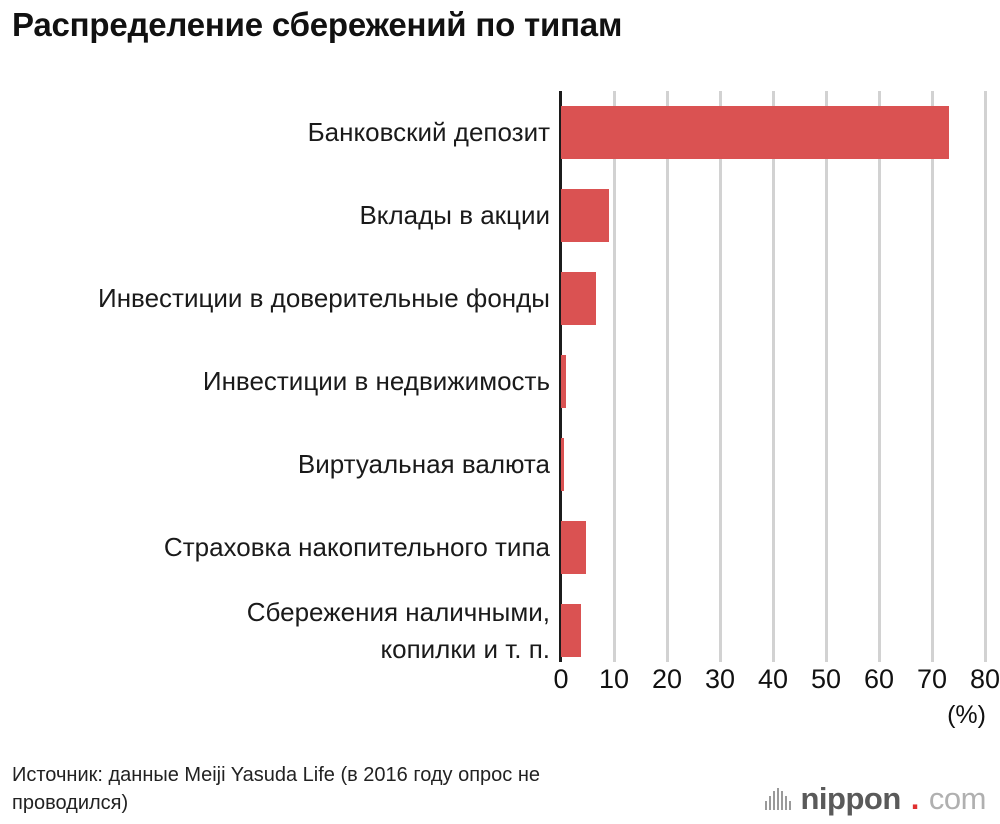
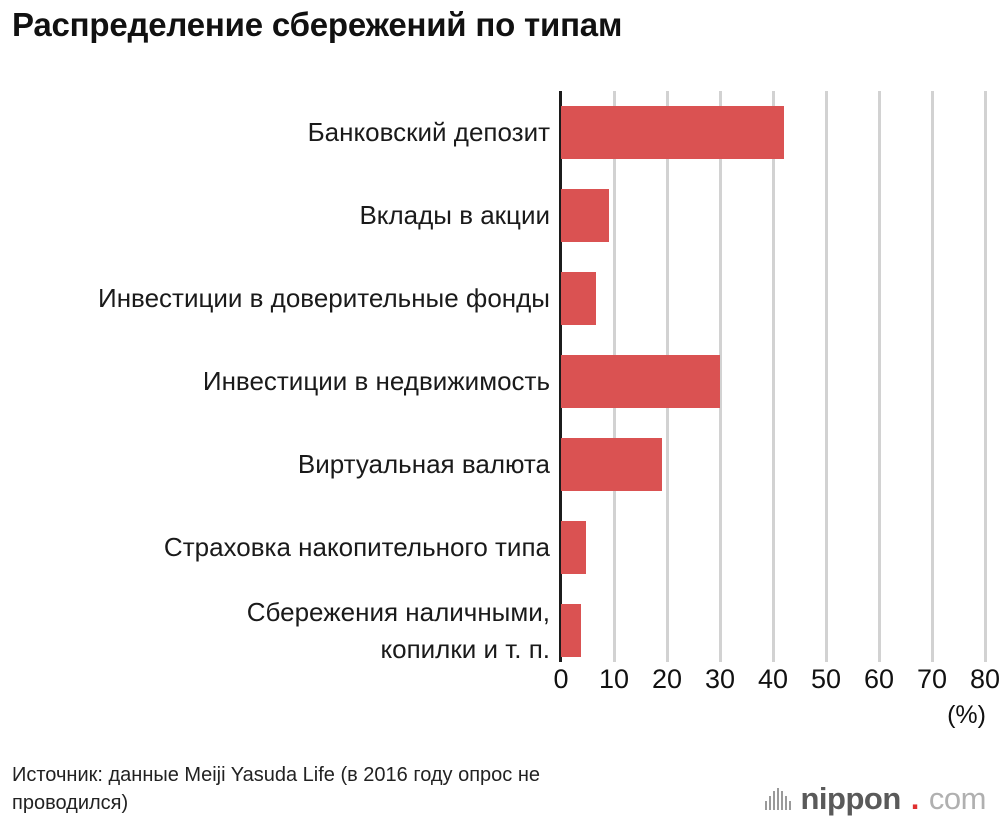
Банковский депозит: 73 -> 42
Инвестиции в недвижимость: 1 -> 30
Виртуальная валюта: 1 -> 19
